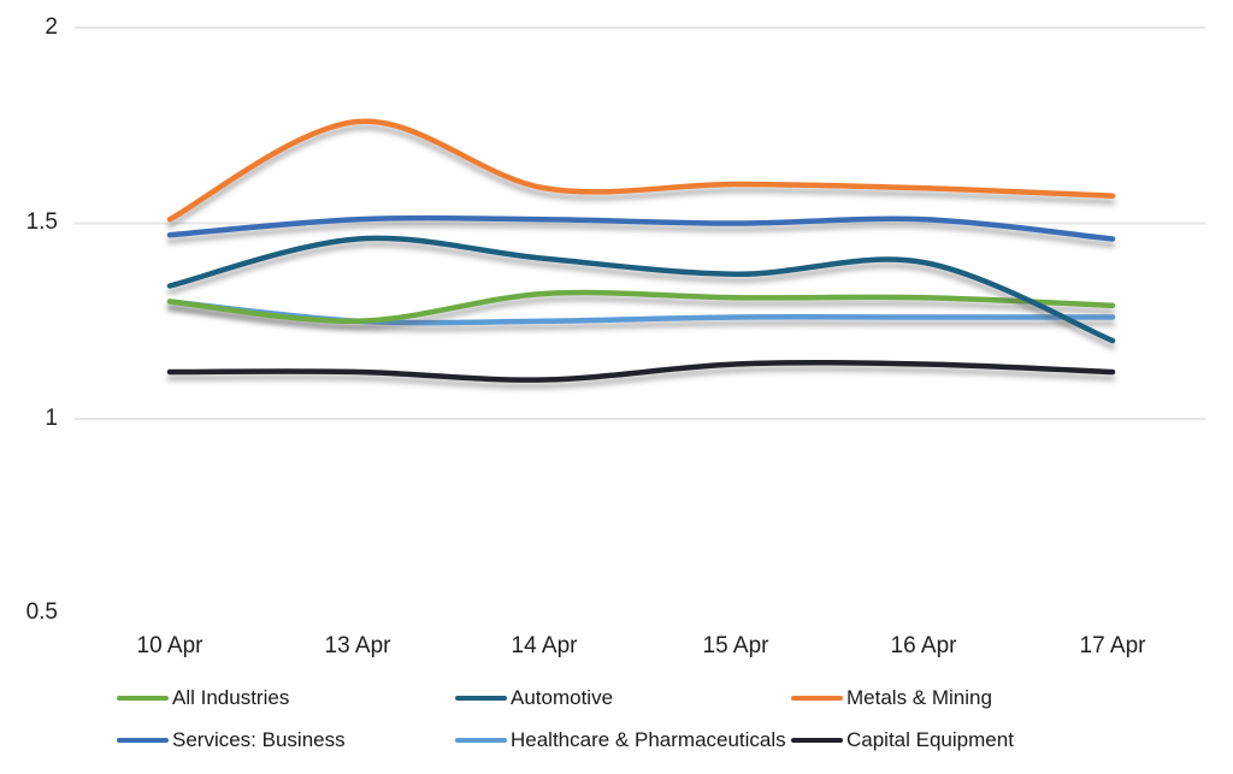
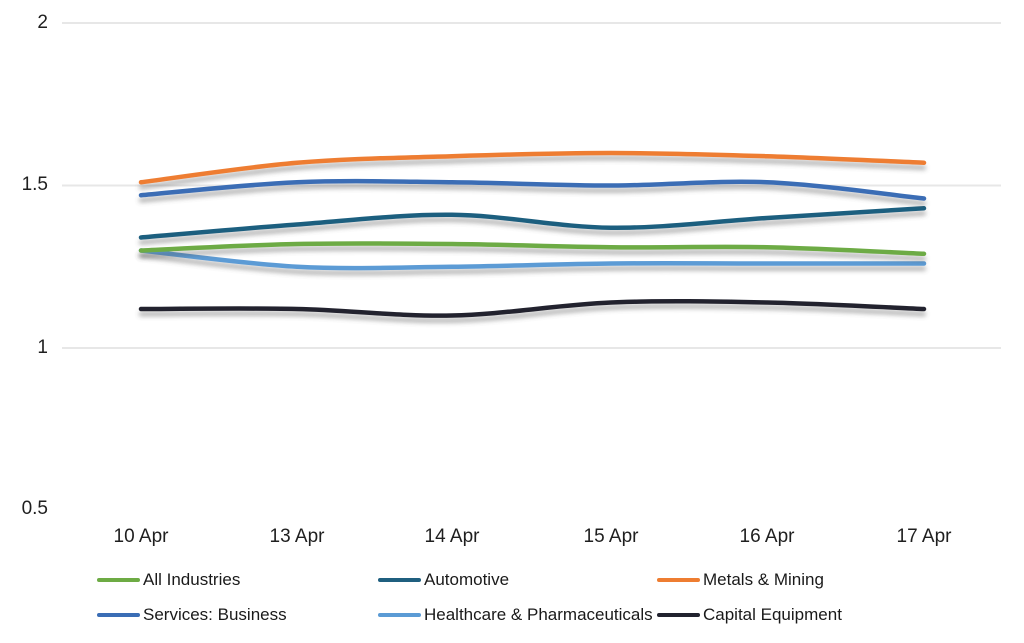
All Industries/13 Apr: 1.25 -> 1.32
Automotive/13 Apr: 1.46 -> 1.38
Metals & Mining/13 Apr: 1.76 -> 1.57
Automotive/17 Apr: 1.20 -> 1.43
